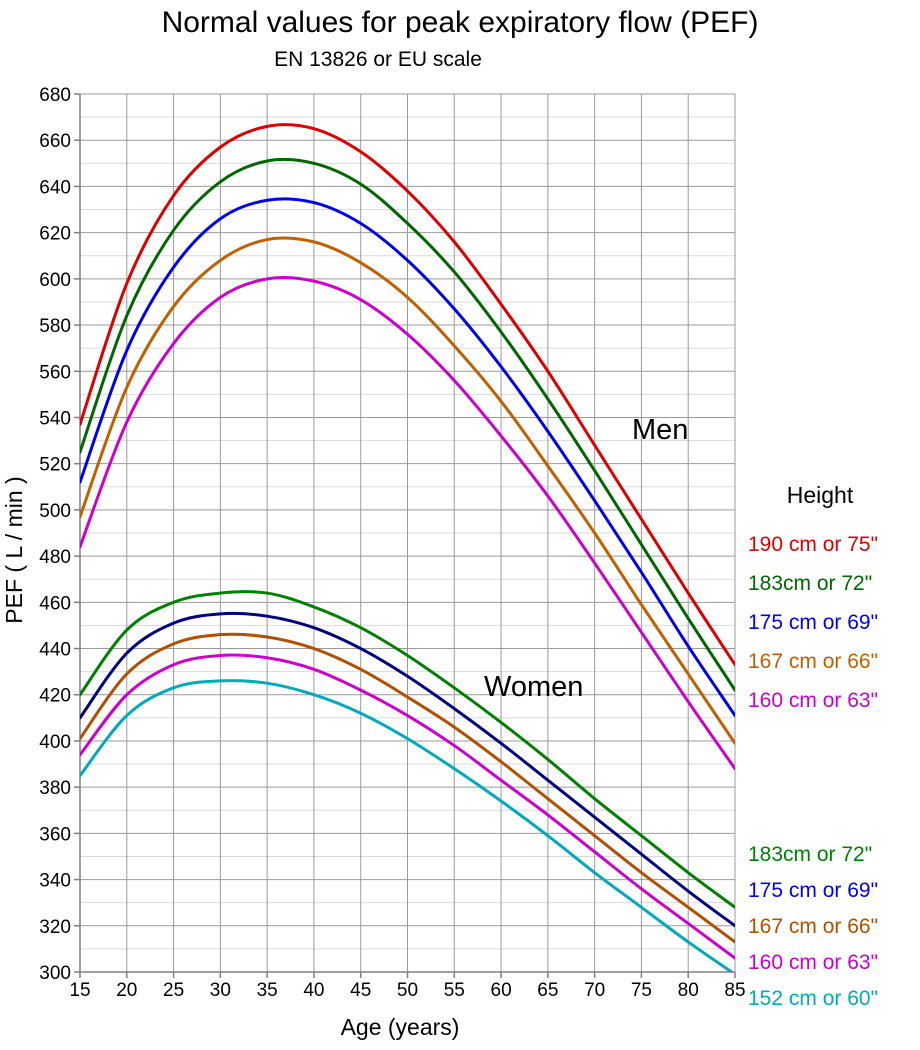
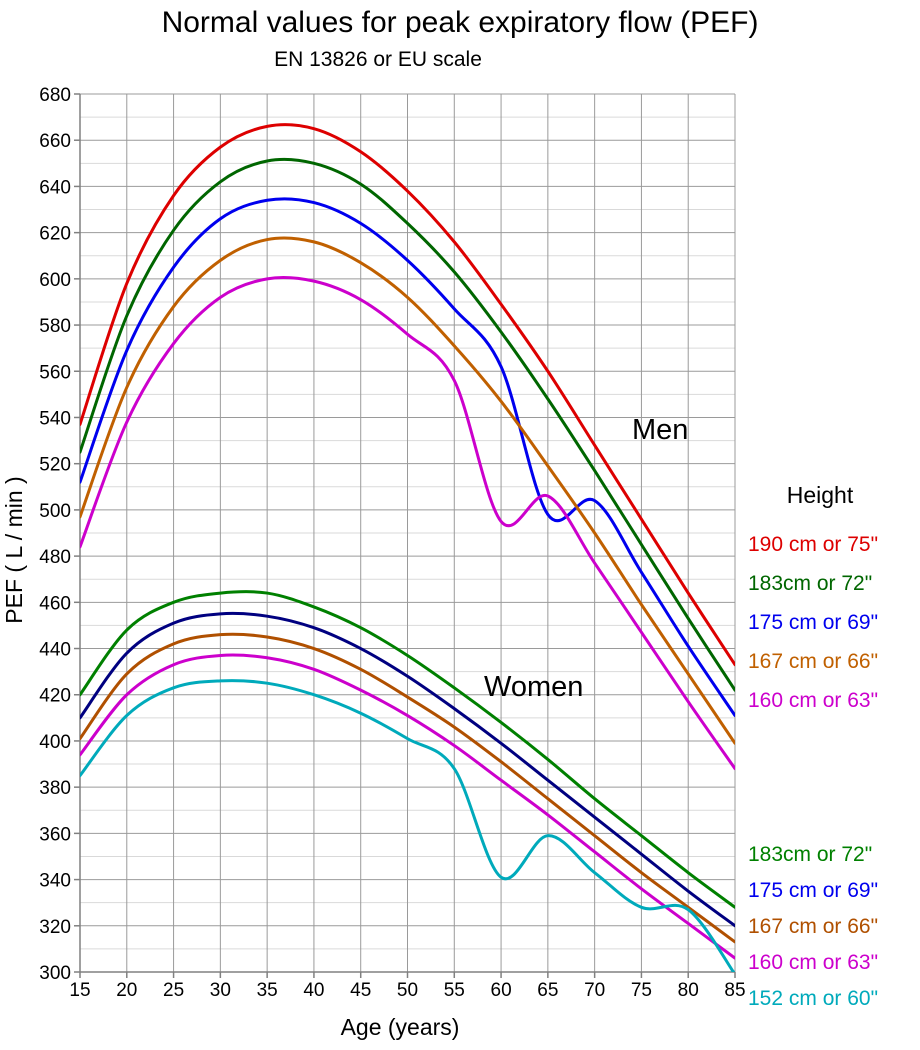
160 cm or 63"/60: 532 -> 495
152 cm or 60"/60: 374 -> 341
175 cm or 69"/65: 534 -> 498
152 cm or 60"/80: 313 -> 327
